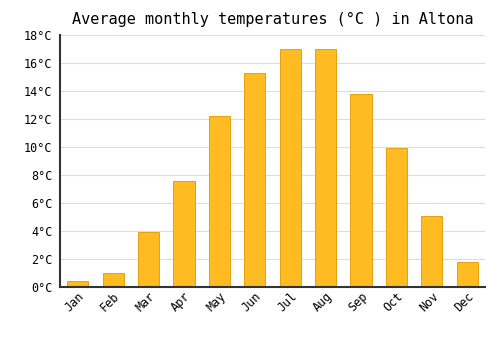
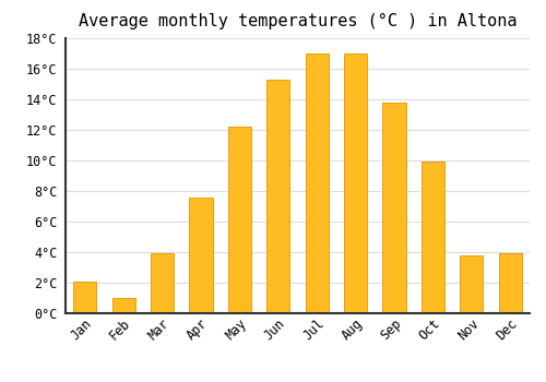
Jan: 0.4°C -> 2.1°C
Nov: 5.1°C -> 3.8°C
Dec: 1.8°C -> 3.9°C
